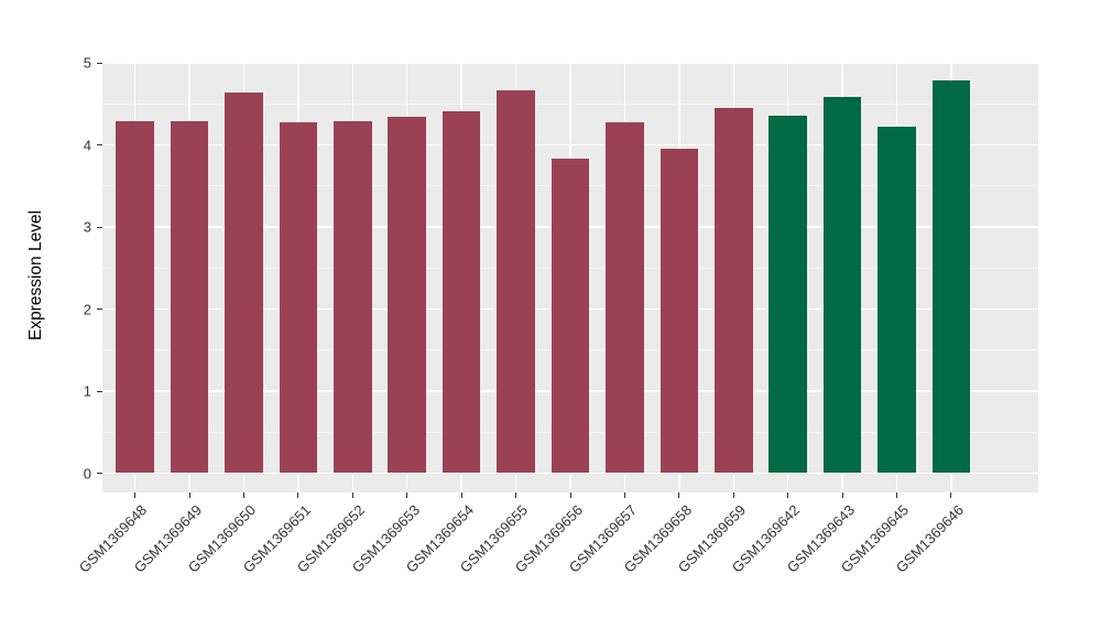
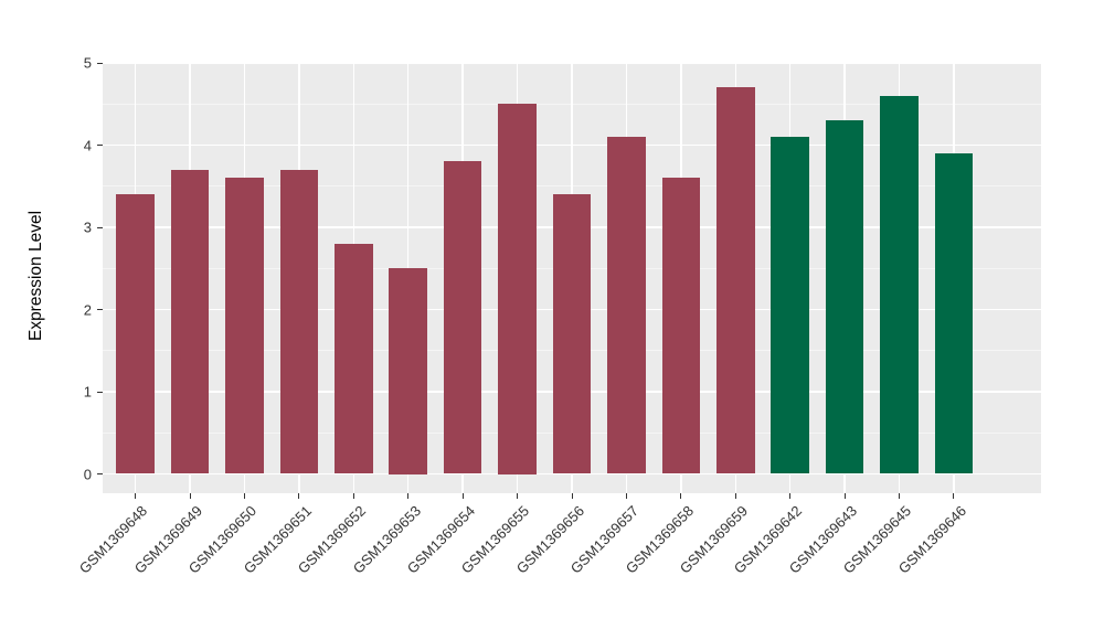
GSM1369648: 4.3 -> 3.4
GSM1369649: 4.3 -> 3.7
GSM1369650: 4.6 -> 3.6
GSM1369651: 4.3 -> 3.7
GSM1369652: 4.3 -> 2.8
GSM1369653: 4.3 -> 2.5
GSM1369654: 4.4 -> 3.8
GSM1369655: 4.7 -> 4.5
GSM1369656: 3.8 -> 3.4
GSM1369657: 4.3 -> 4.1
GSM1369658: 4.0 -> 3.6
GSM1369659: 4.5 -> 4.7
GSM1369642: 4.3 -> 4.1
GSM1369643: 4.6 -> 4.3
GSM1369645: 4.2 -> 4.6
GSM1369646: 4.8 -> 3.9
